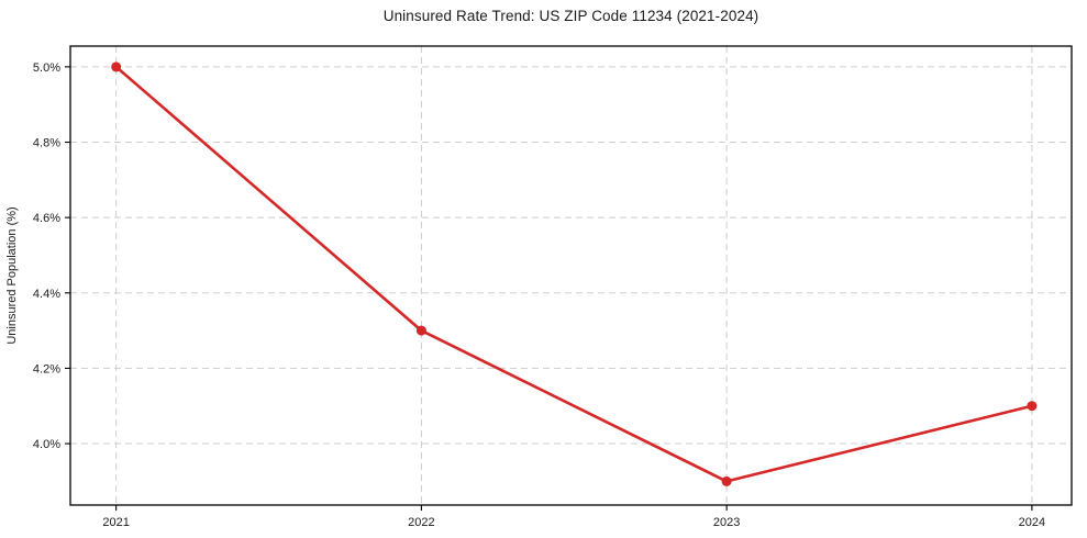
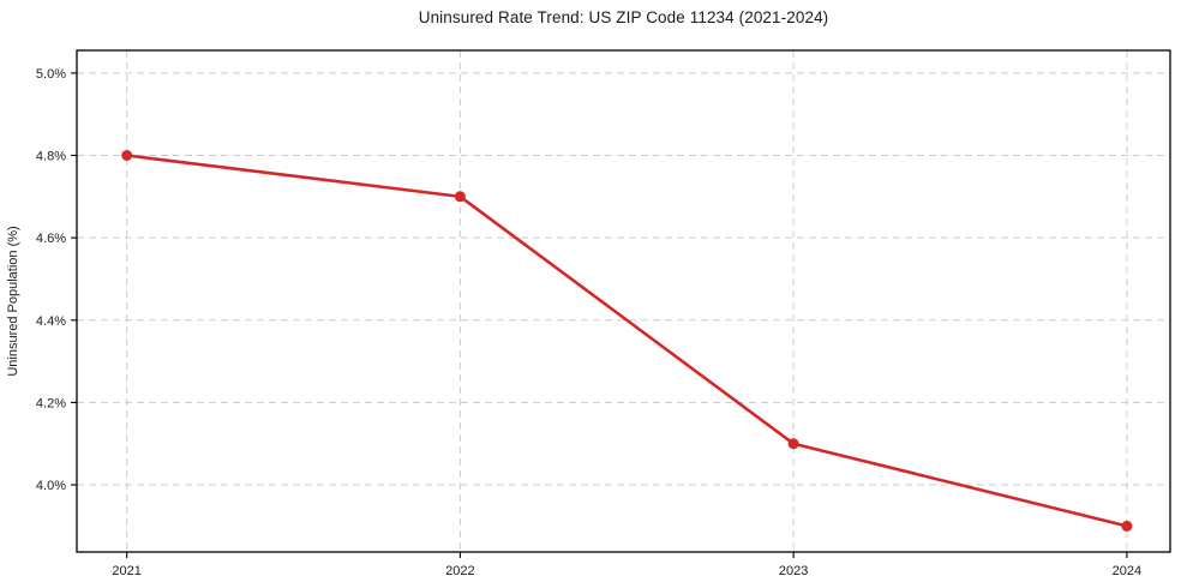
2021: 5.0% -> 4.8%
2022: 4.3% -> 4.7%
2023: 3.9% -> 4.1%
2024: 4.1% -> 3.9%
